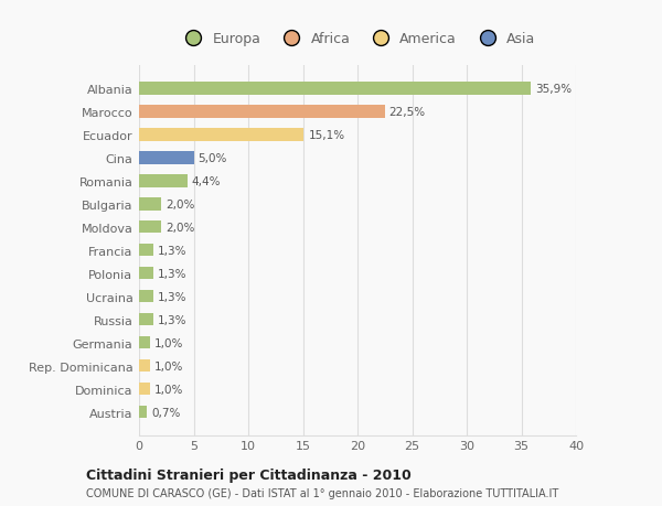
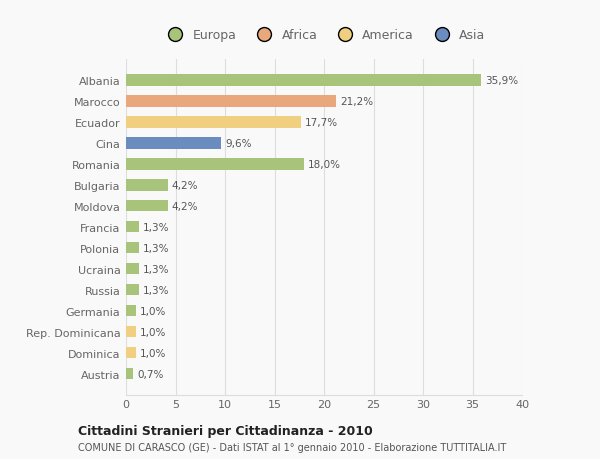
Marocco: 22,5% -> 21,2%
Ecuador: 15,1% -> 17,7%
Cina: 5,0% -> 9,6%
Romania: 4,4% -> 18,0%
Bulgaria: 2,0% -> 4,2%
Moldova: 2,0% -> 4,2%
